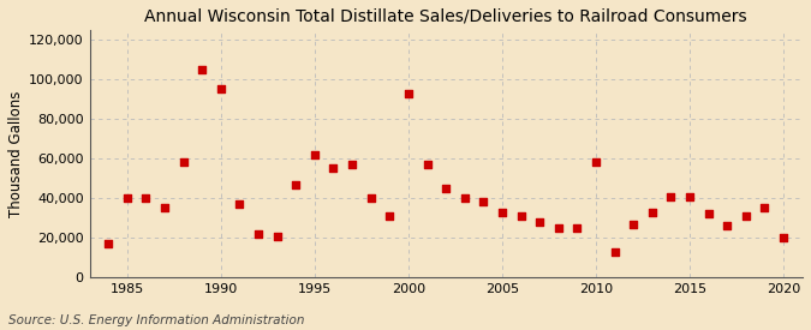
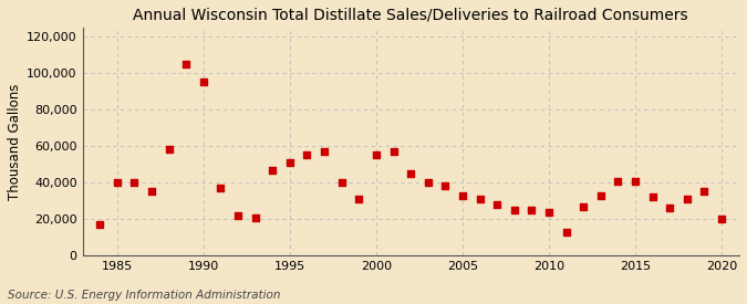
1995: 62,000 -> 51,000
2000: 93,000 -> 55,000
2010: 58,000 -> 24,000
